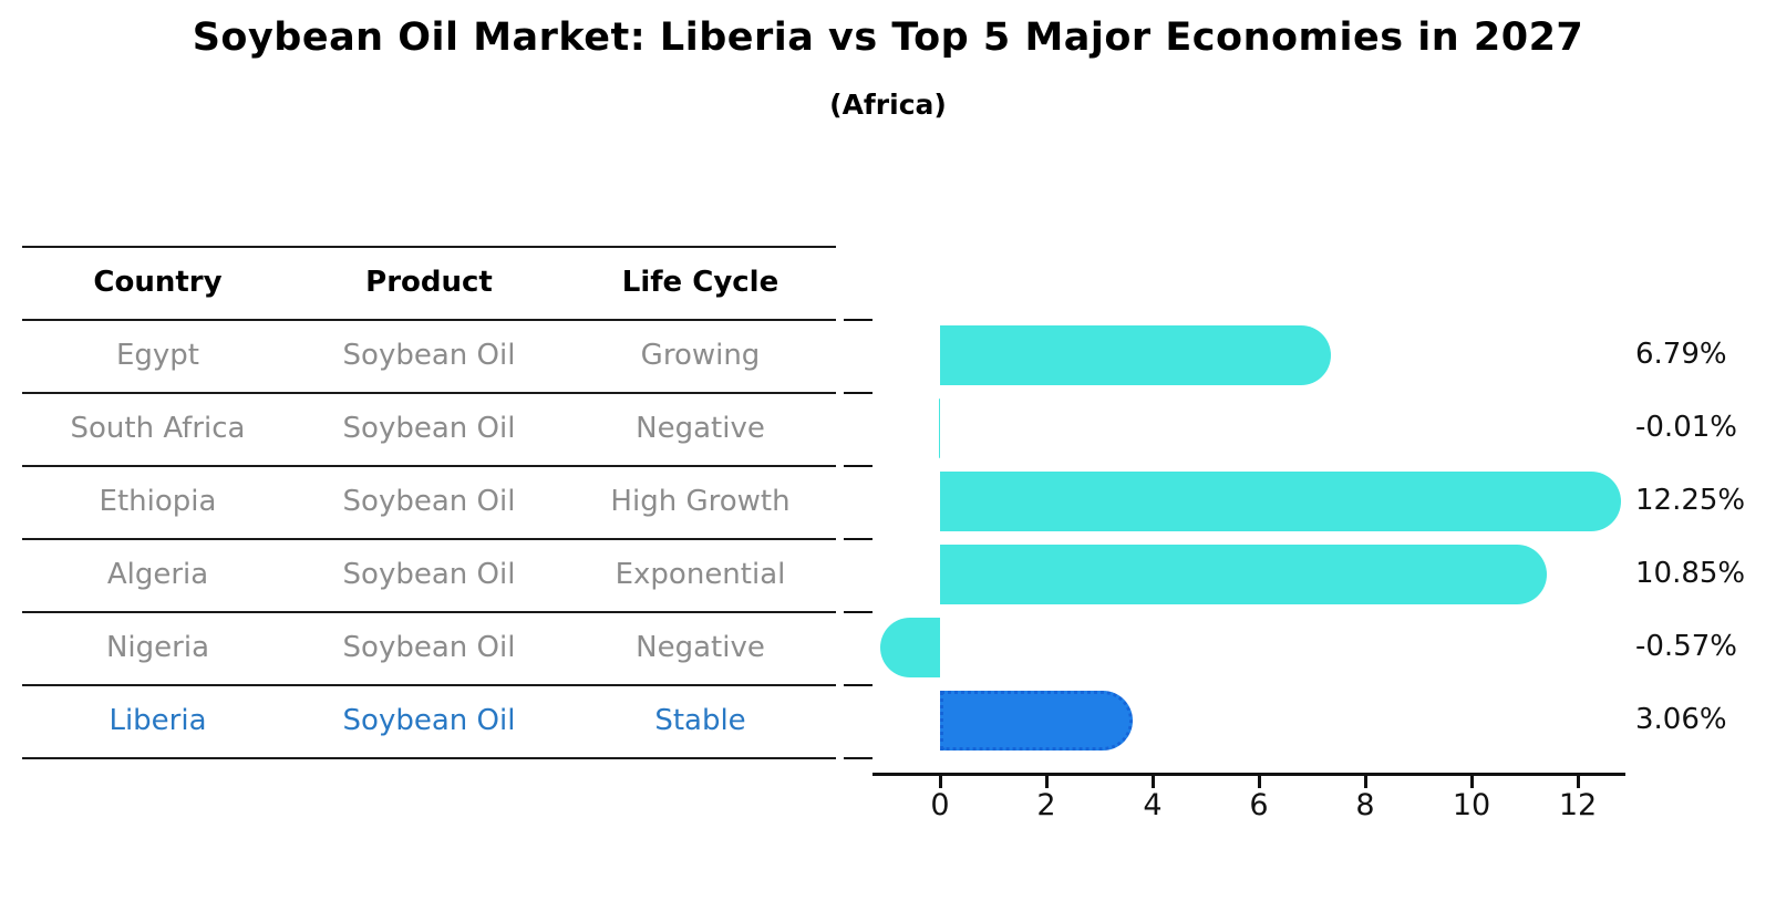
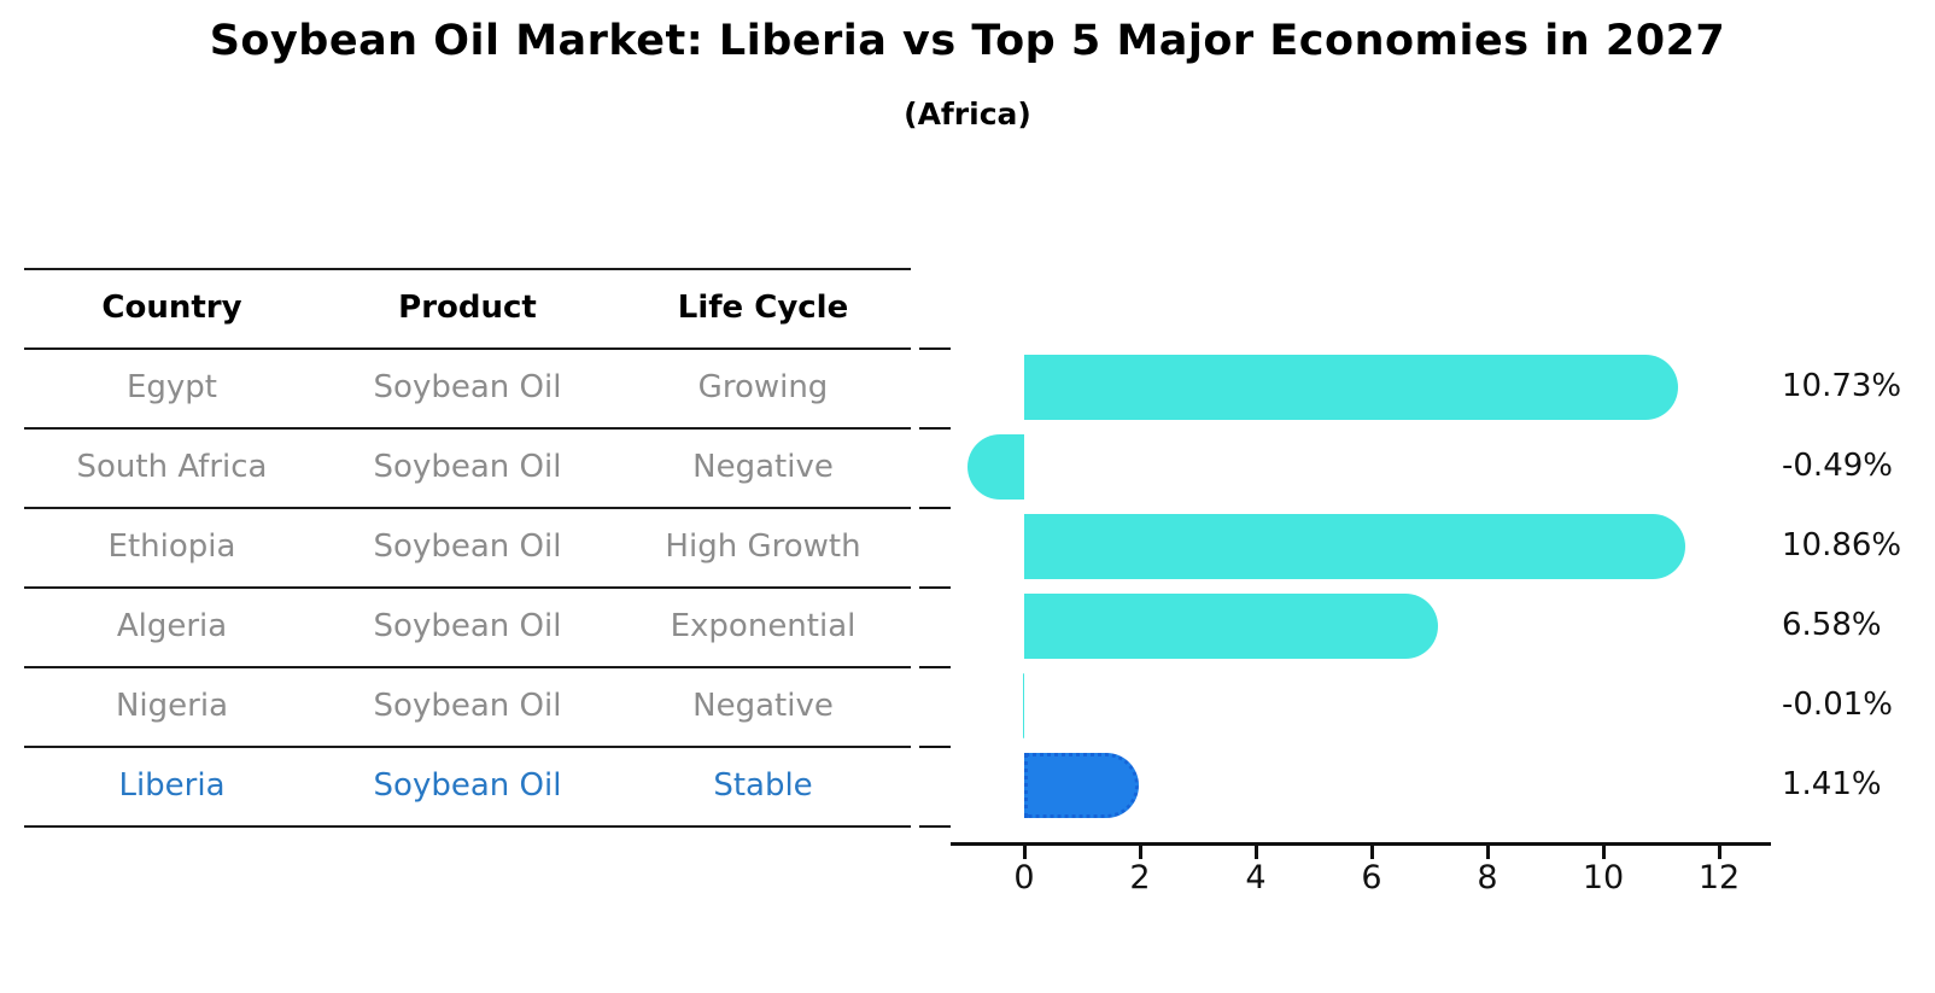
Egypt: 6.79% -> 10.73%
South Africa: -0.01% -> -0.49%
Ethiopia: 12.25% -> 10.86%
Algeria: 10.85% -> 6.58%
Nigeria: -0.57% -> -0.01%
Liberia: 3.06% -> 1.41%
